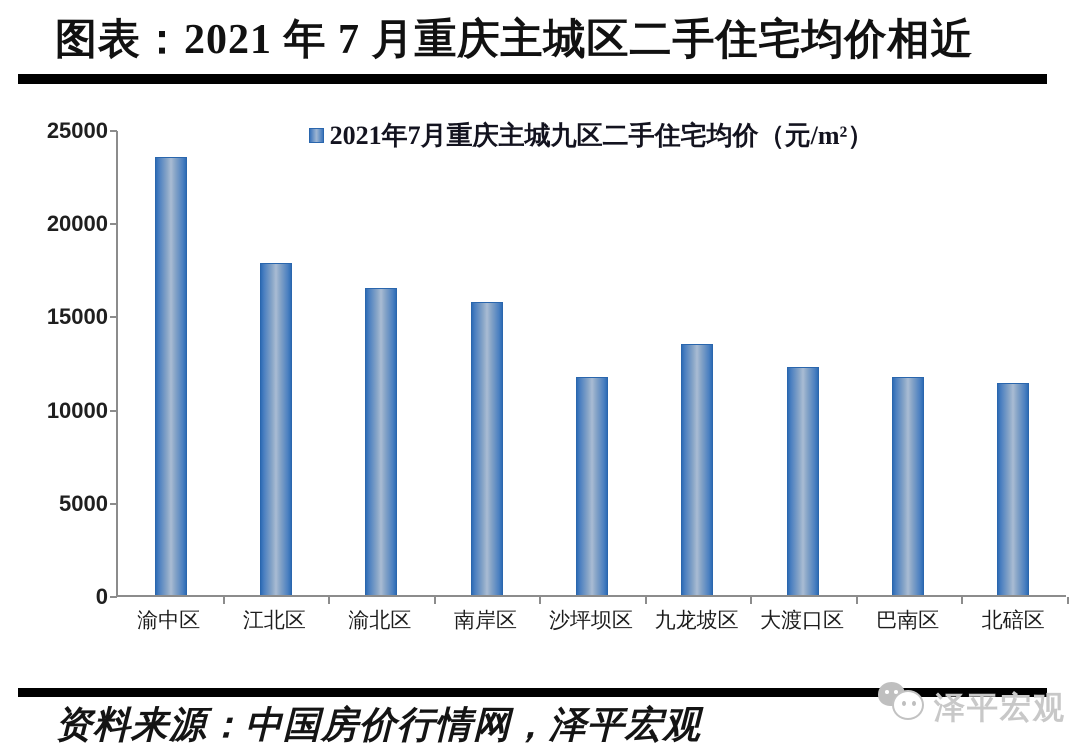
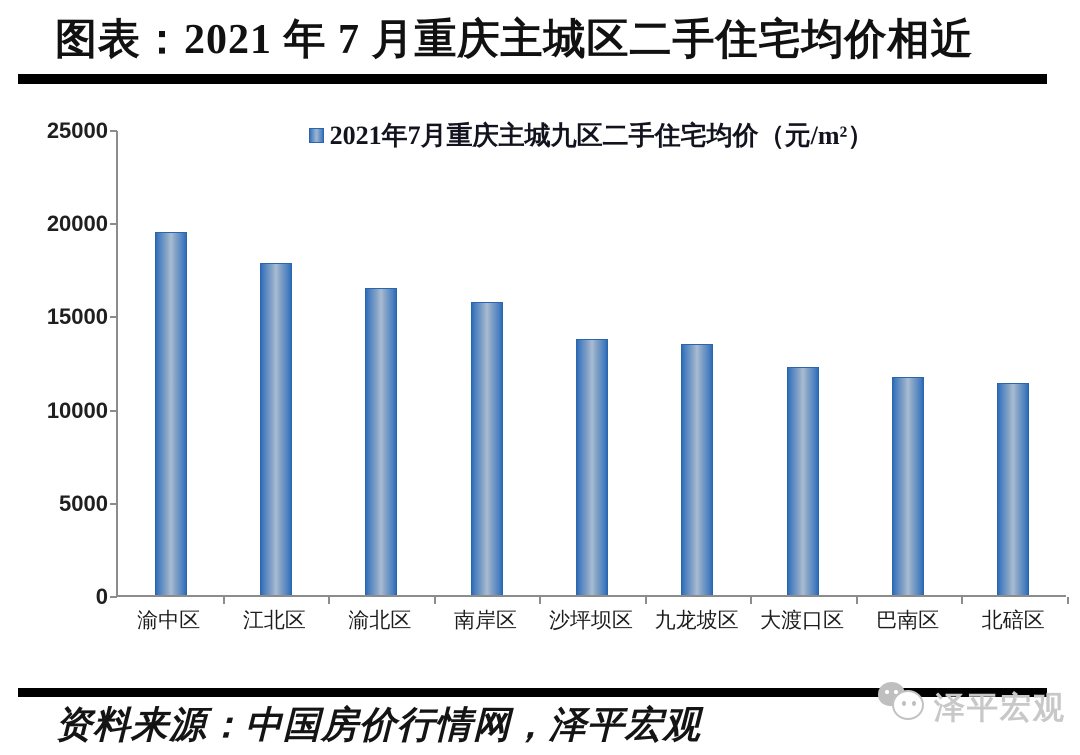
渝中区: 23500 -> 19500
沙坪坝区: 11700 -> 13800
